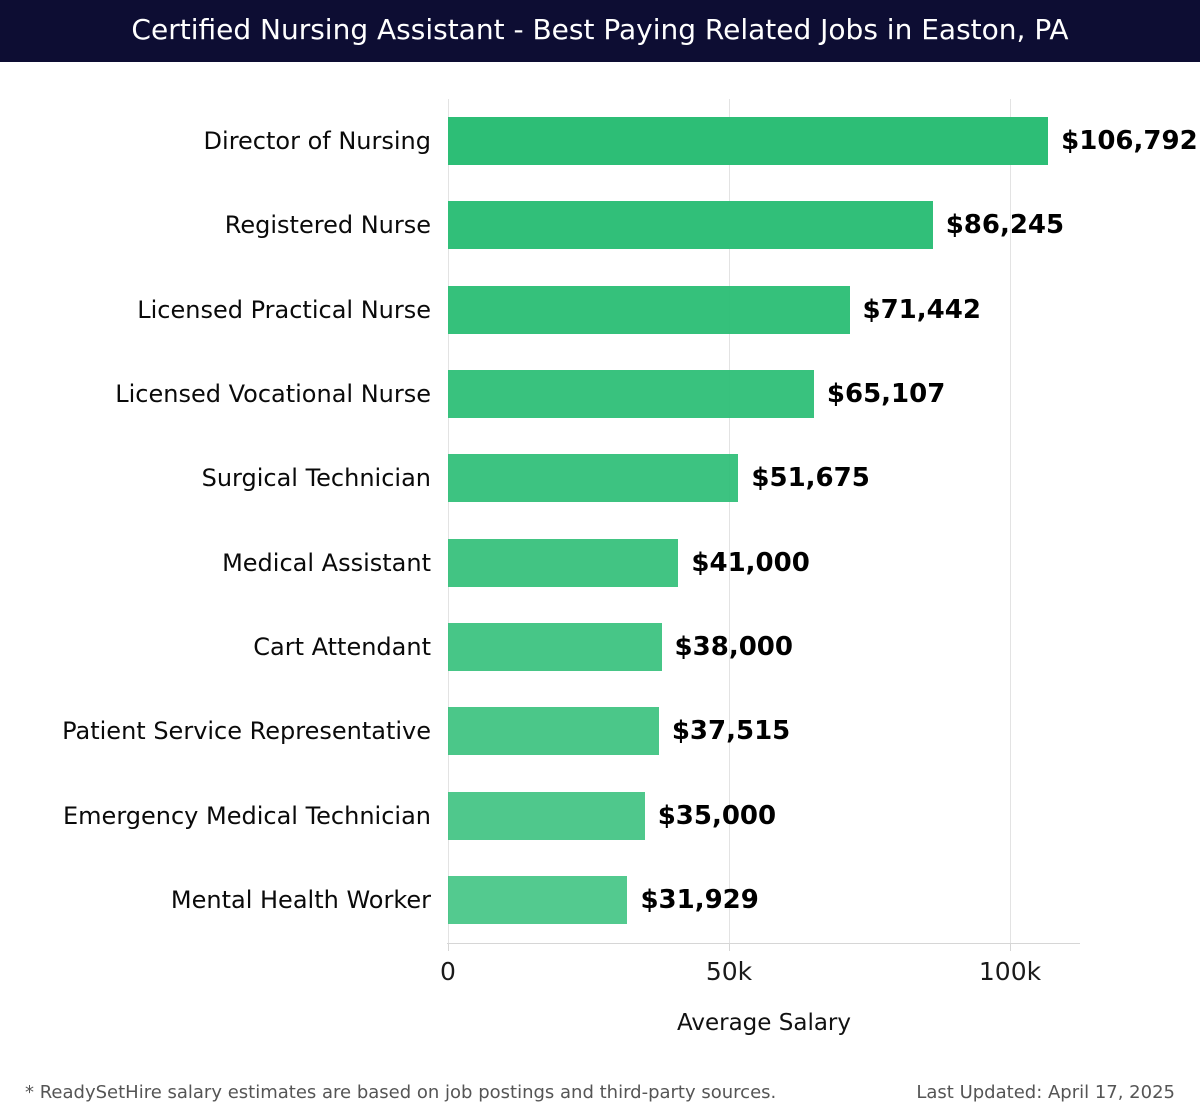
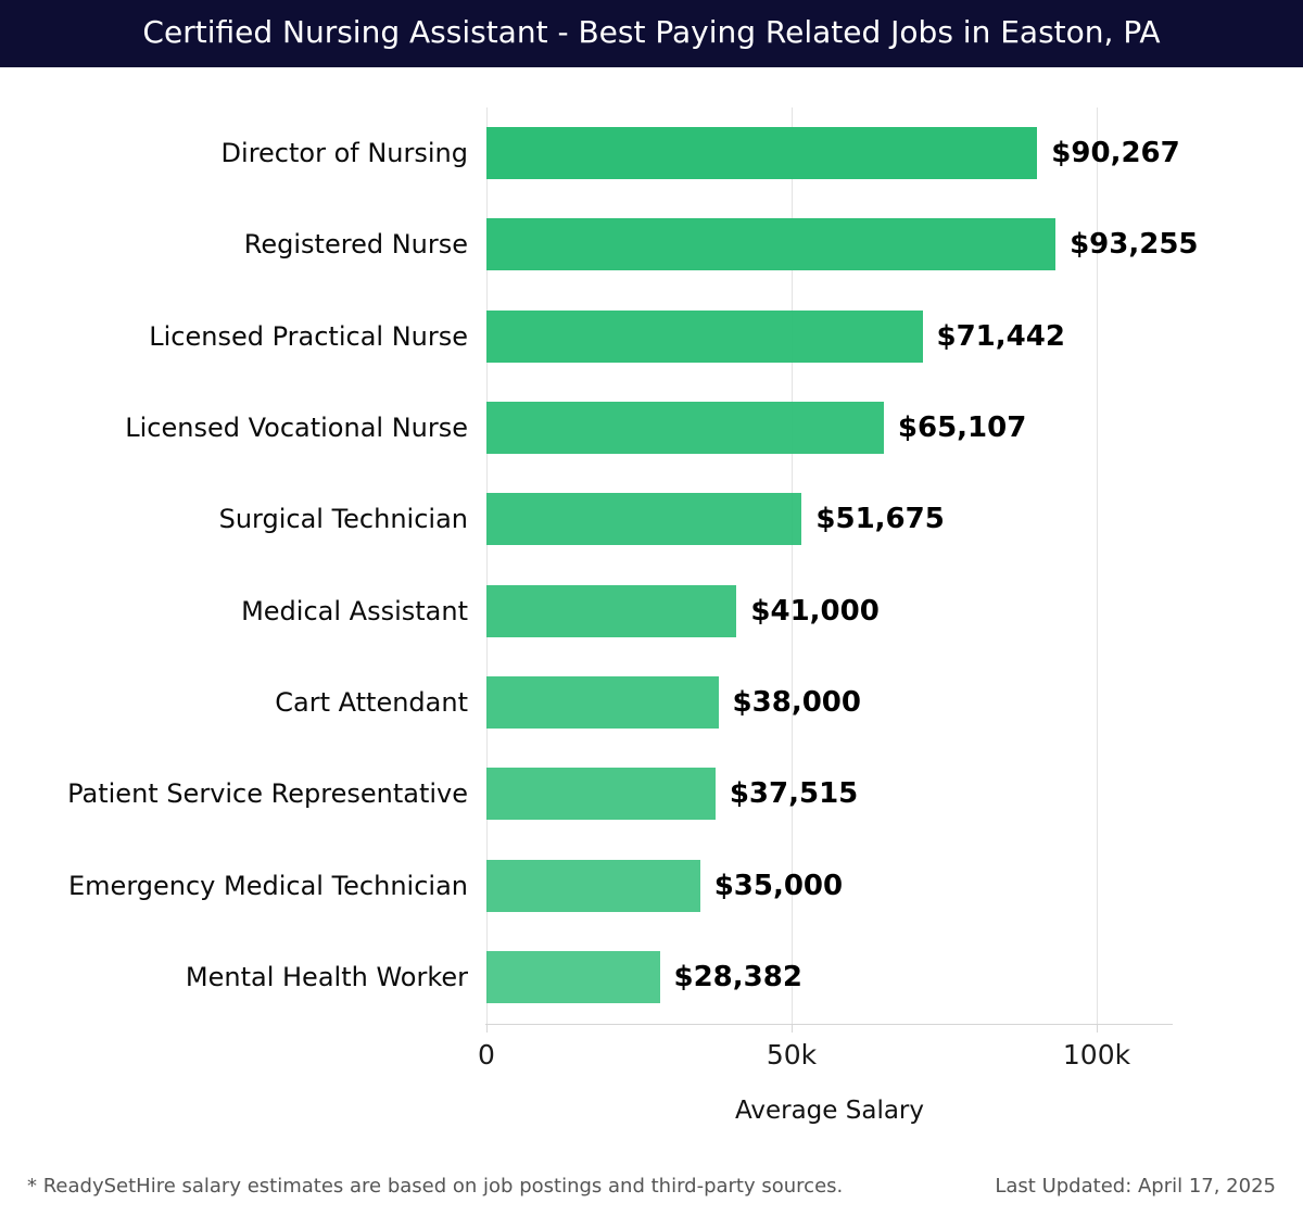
Director of Nursing: $106,792 -> $90,267
Registered Nurse: $86,245 -> $93,255
Mental Health Worker: $31,929 -> $28,382
